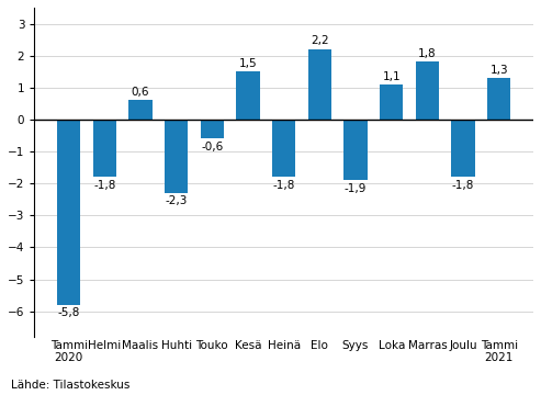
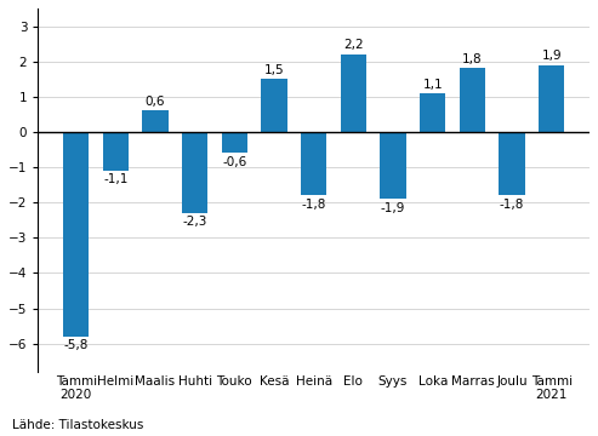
Helmi: -1,8 -> -1,1
Tammi 2021: 1,3 -> 1,9
